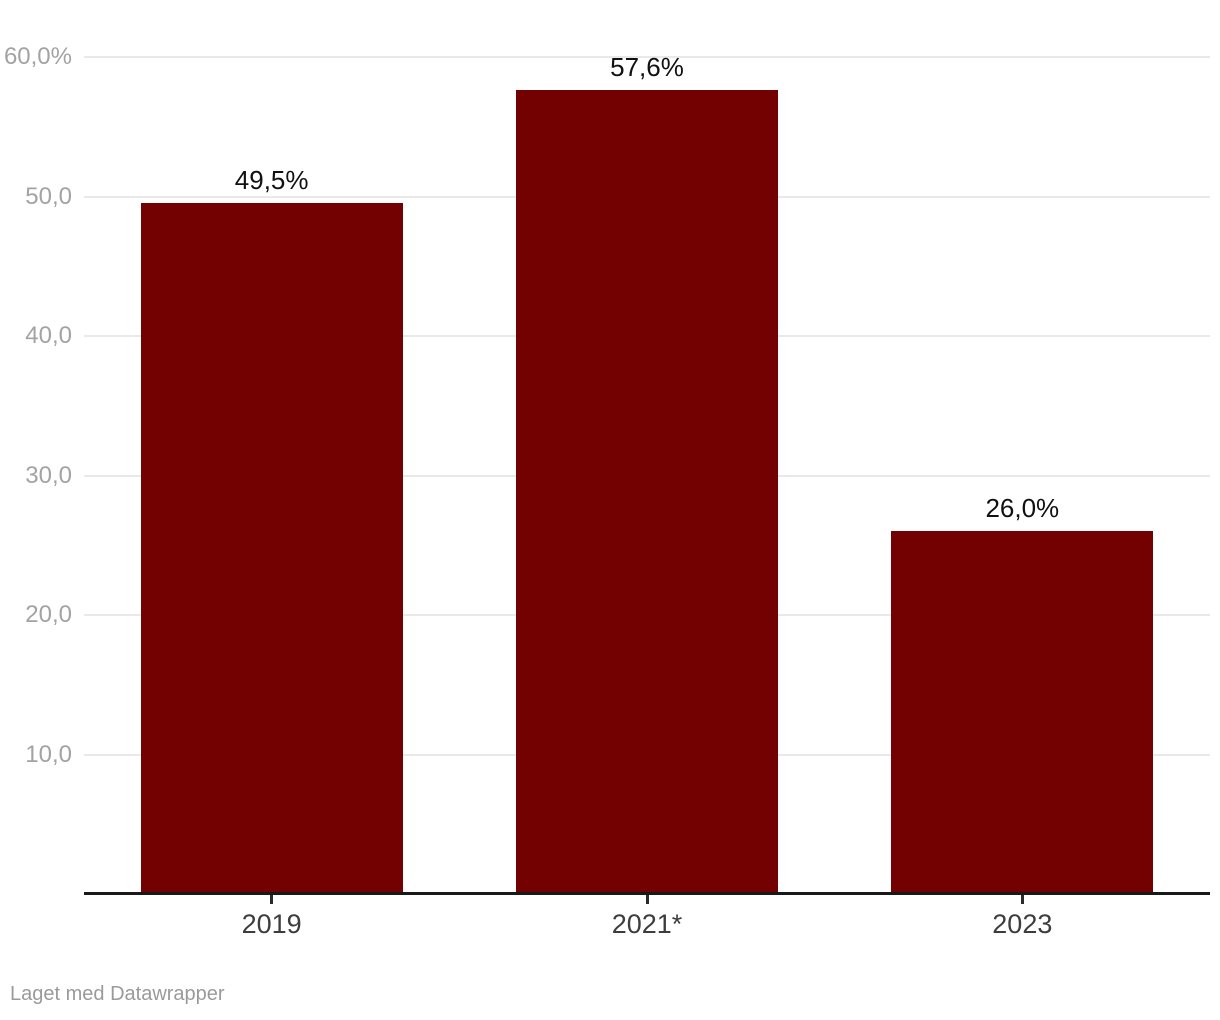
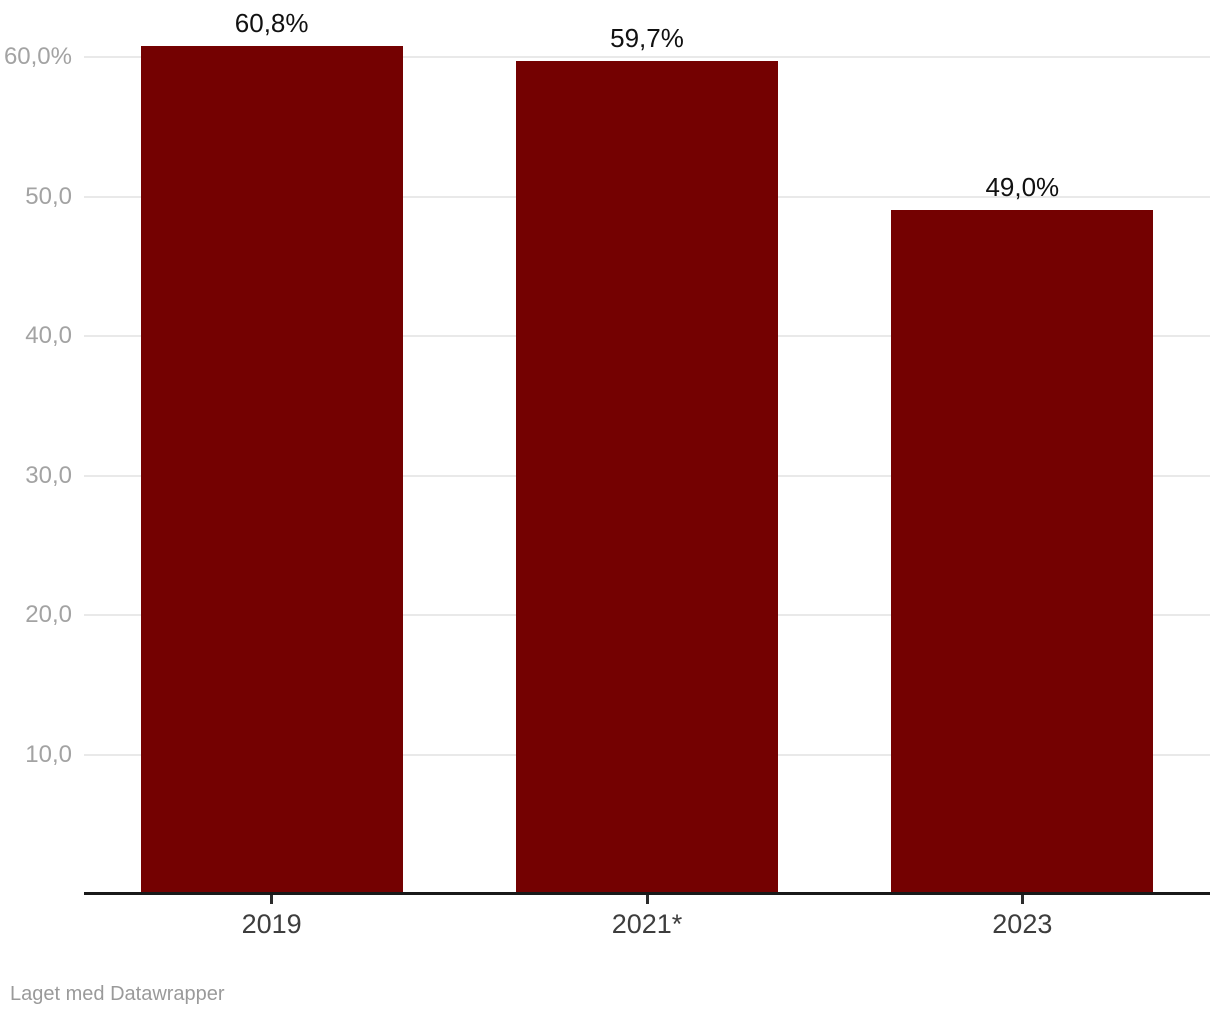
2019: 49,5% -> 60,8%
2021*: 57,6% -> 59,7%
2023: 26,0% -> 49,0%
